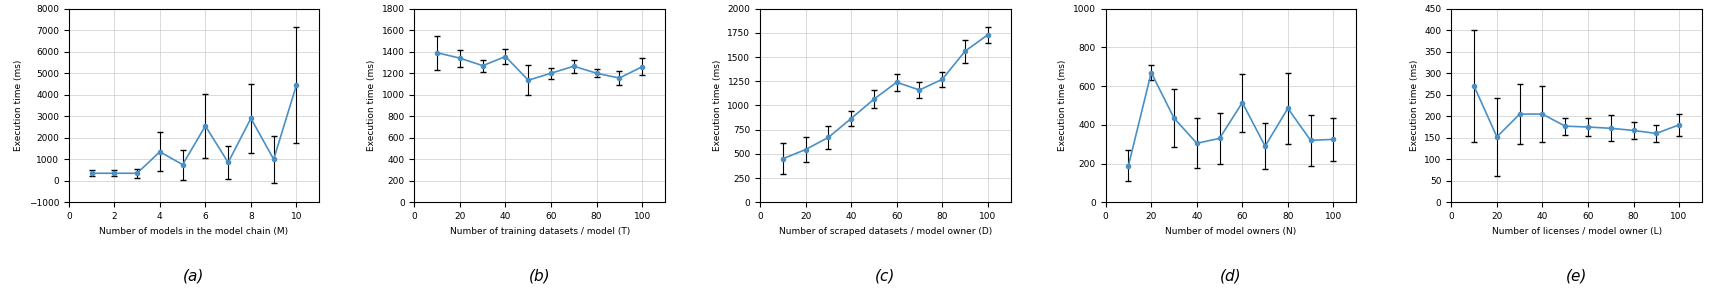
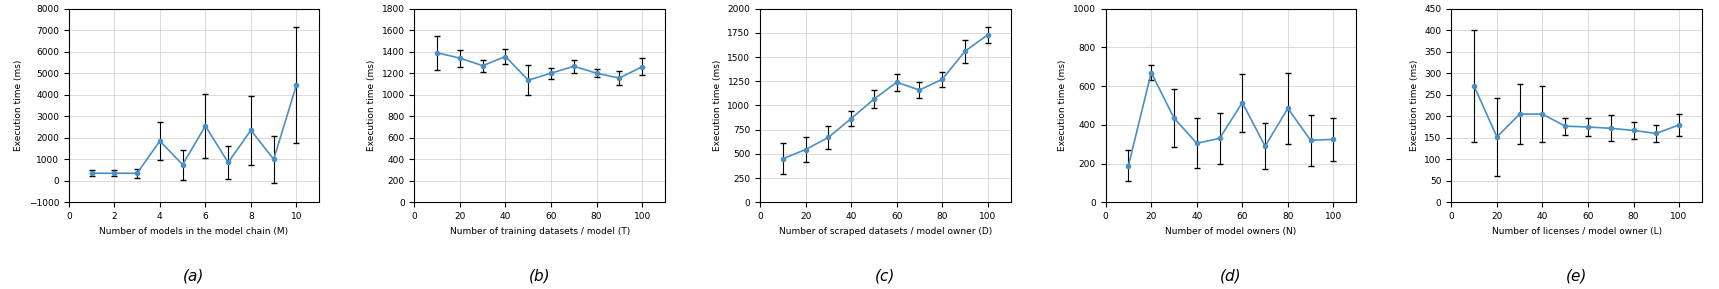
4: 1350 -> 1850
8: 2900 -> 2350
